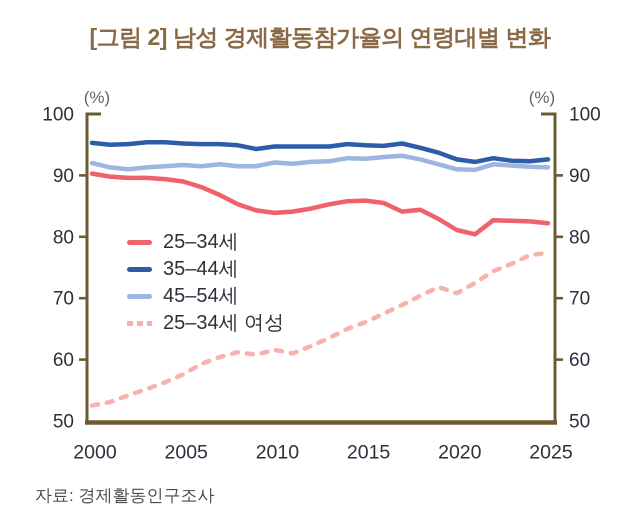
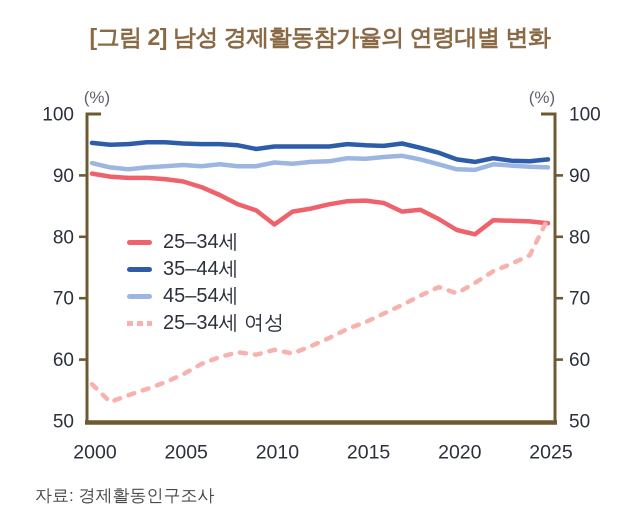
25–34세 여성/2000: 52 -> 56
25–34세/2010: 84 -> 82
25–34세 여성/2025: 77 -> 83
